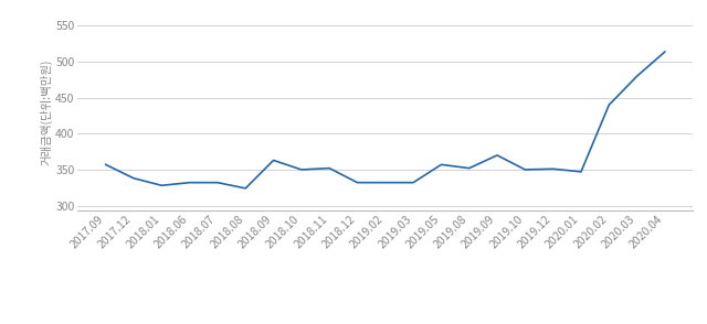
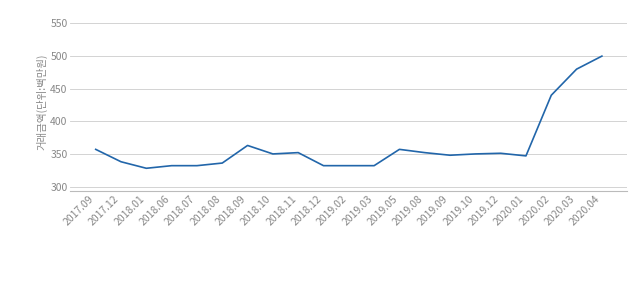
2018.08: 324 -> 336
2019.09: 370 -> 348
2020.04: 514 -> 500
